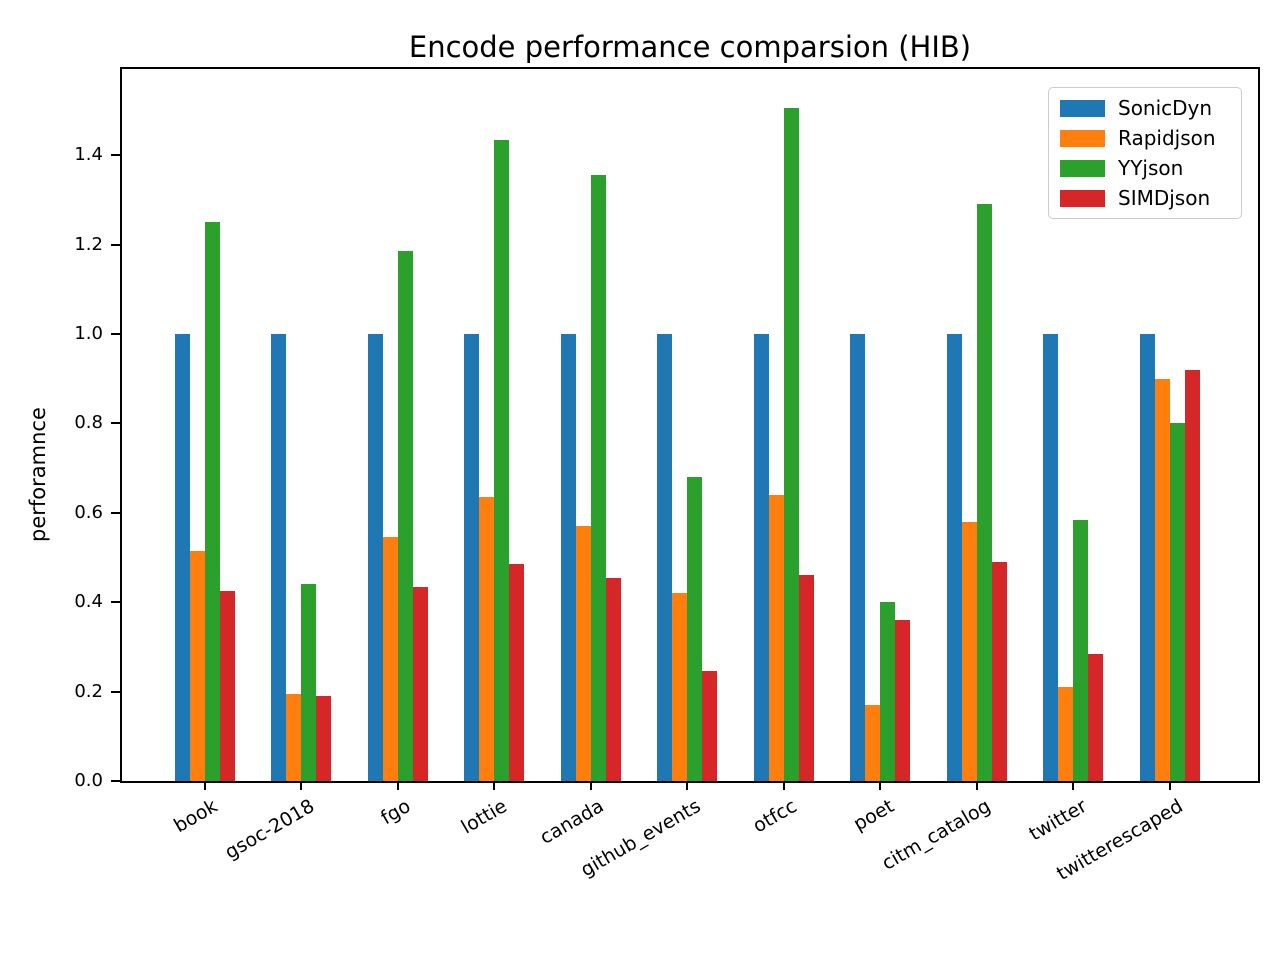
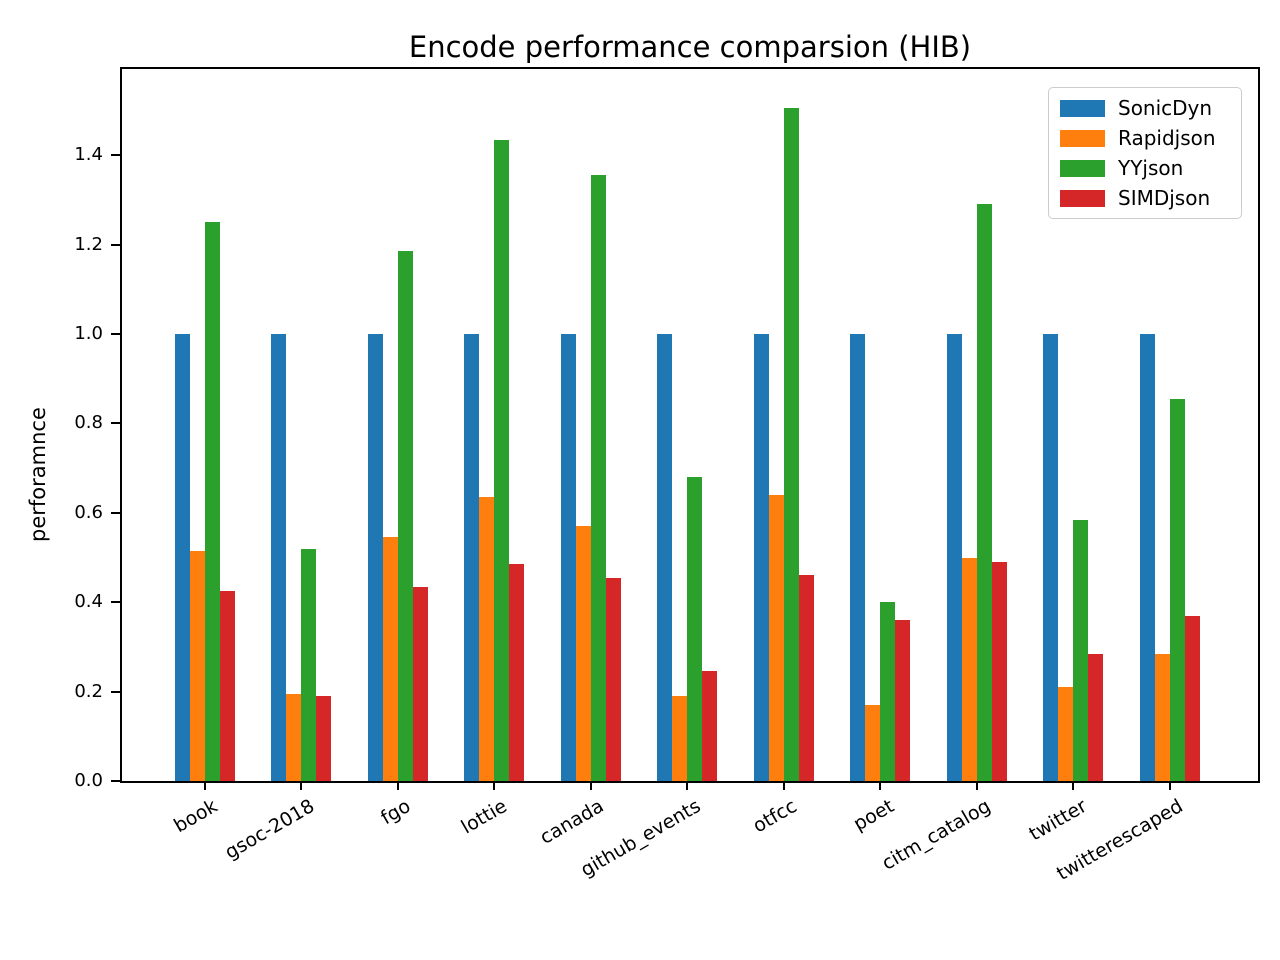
YYjson/gsoc-2018: 0.44 -> 0.52
Rapidjson/github_events: 0.42 -> 0.19
Rapidjson/citm_catalog: 0.58 -> 0.50
Rapidjson/twitterescaped: 0.90 -> 0.28
YYjson/twitterescaped: 0.80 -> 0.85
SIMDjson/twitterescaped: 0.92 -> 0.37
